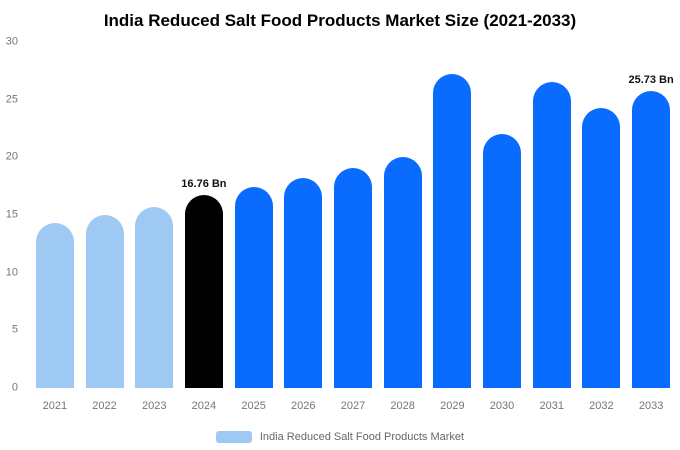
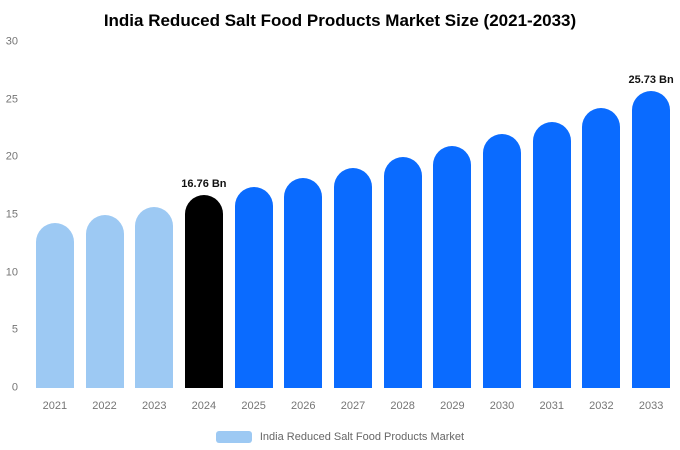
2029: 27.2 -> 21.0
2031: 26.5 -> 23.1
